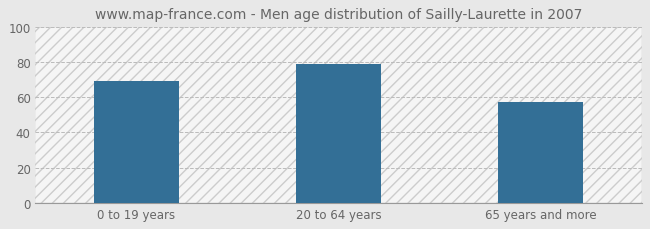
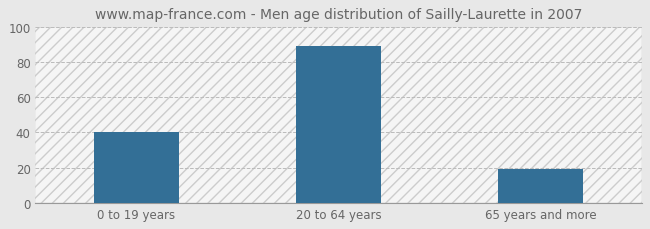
0 to 19 years: 69 -> 40
20 to 64 years: 79 -> 89
65 years and more: 57 -> 19
